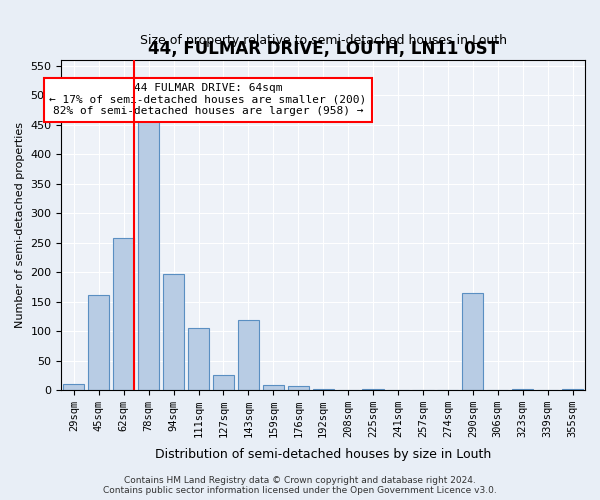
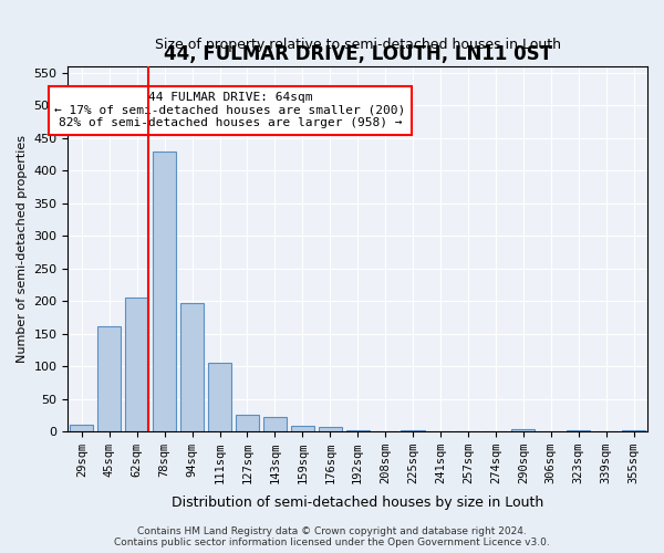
62sqm: 258 -> 205
78sqm: 458 -> 430
143sqm: 118 -> 22
290sqm: 164 -> 3
